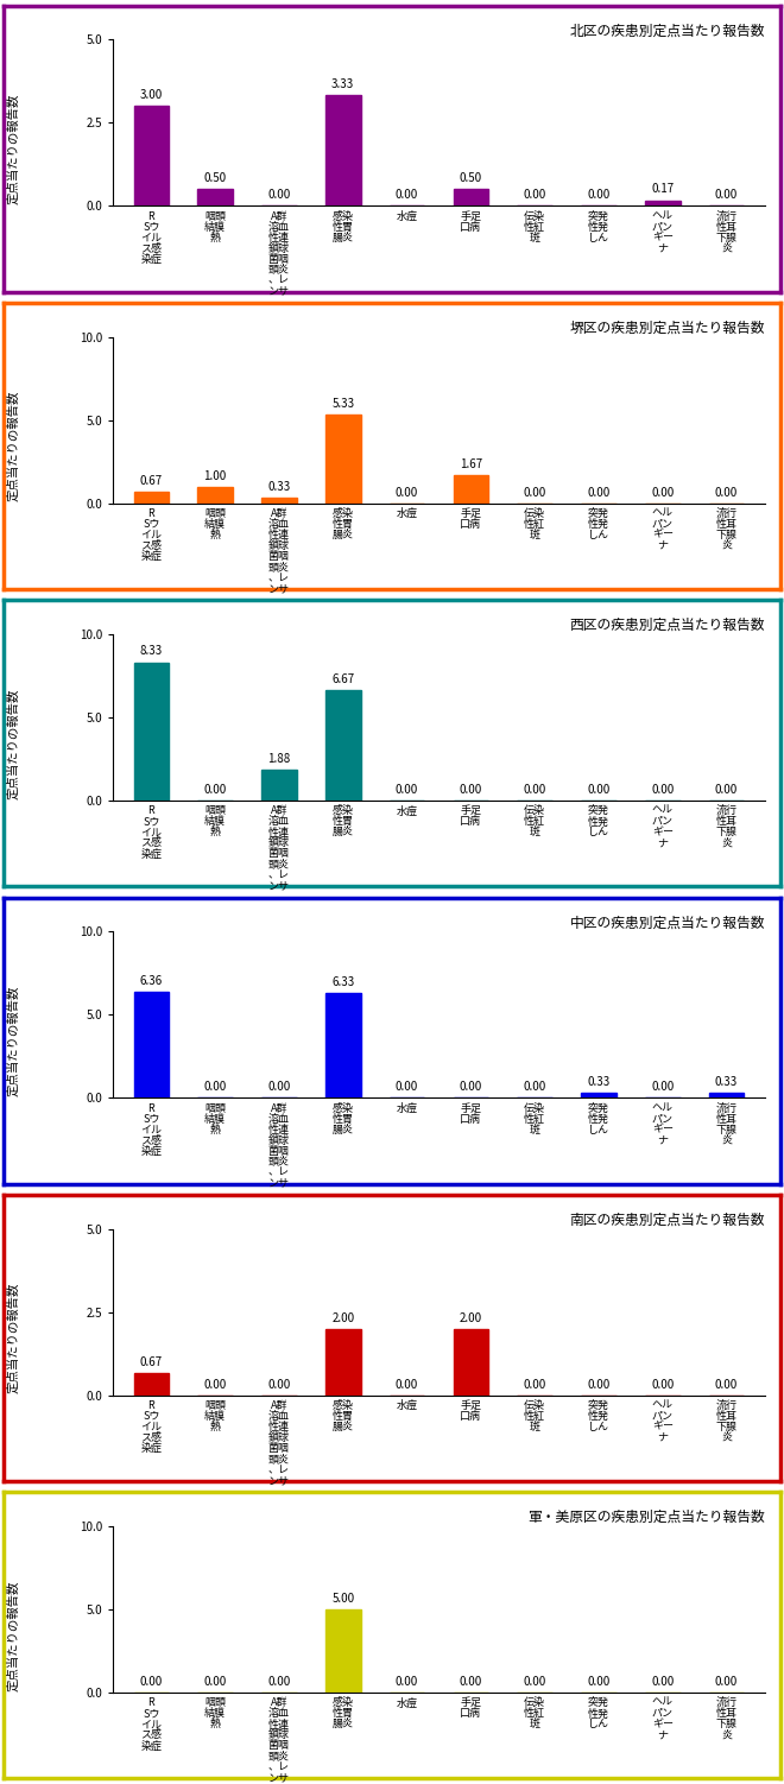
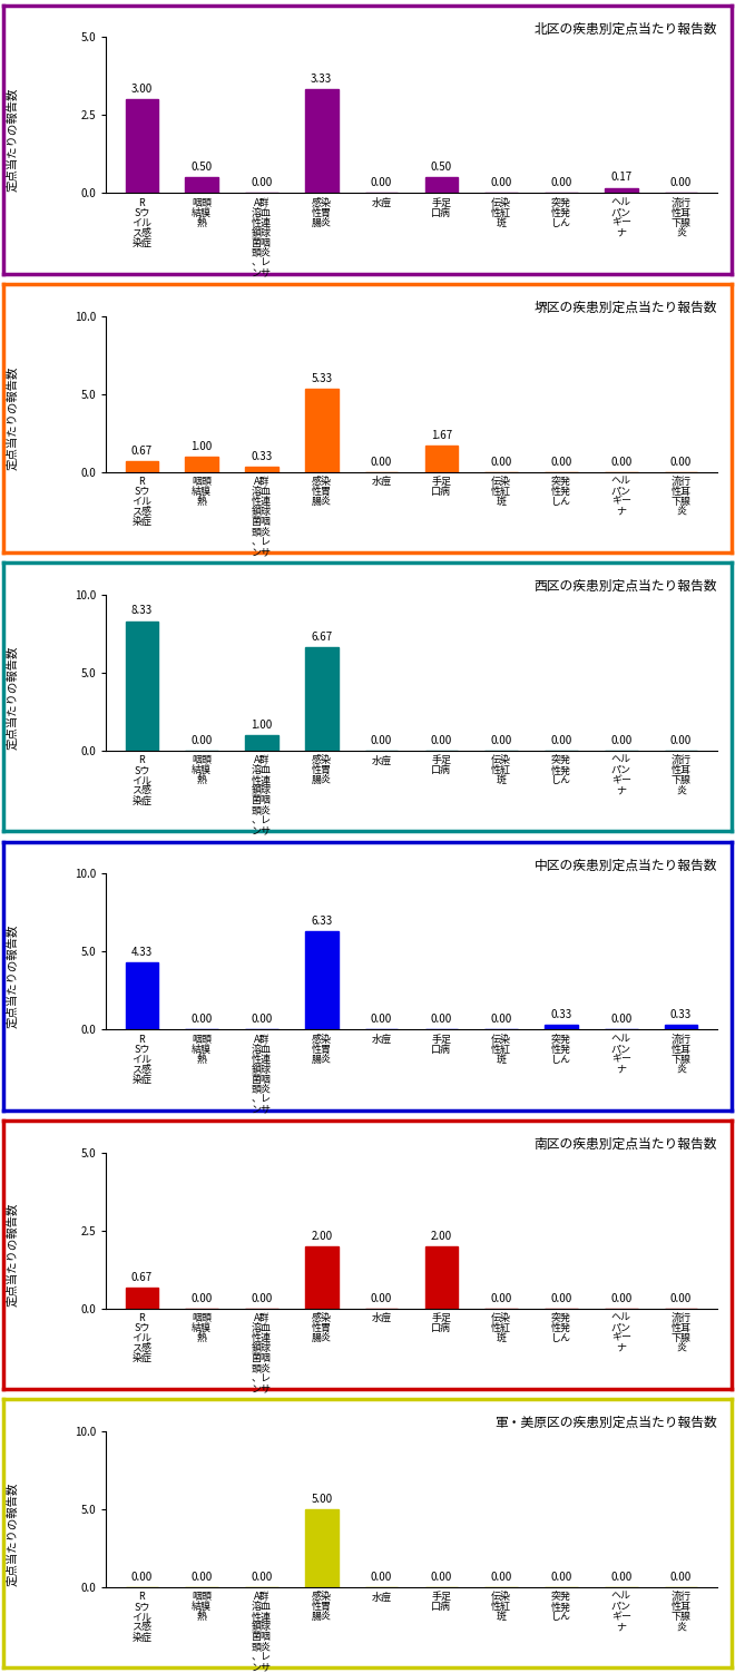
西区の疾患別定点当たり報告数/A群 溶血 性連 鎖球 菌咽 頭炎 、レ ンサ: 1.88 -> 1.00
中区の疾患別定点当たり報告数/R Sウ イル ス感 染症: 6.36 -> 4.33
